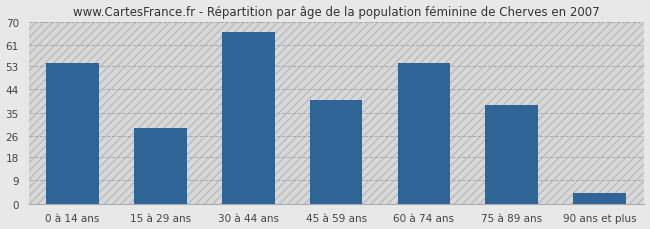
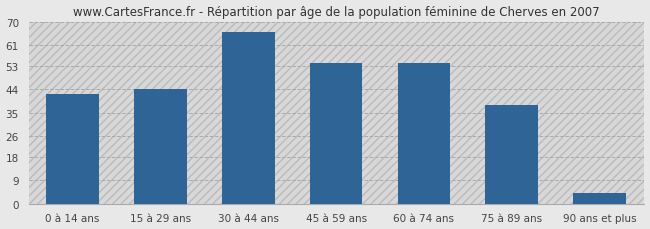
0 à 14 ans: 54 -> 42
15 à 29 ans: 29 -> 44
45 à 59 ans: 40 -> 54
